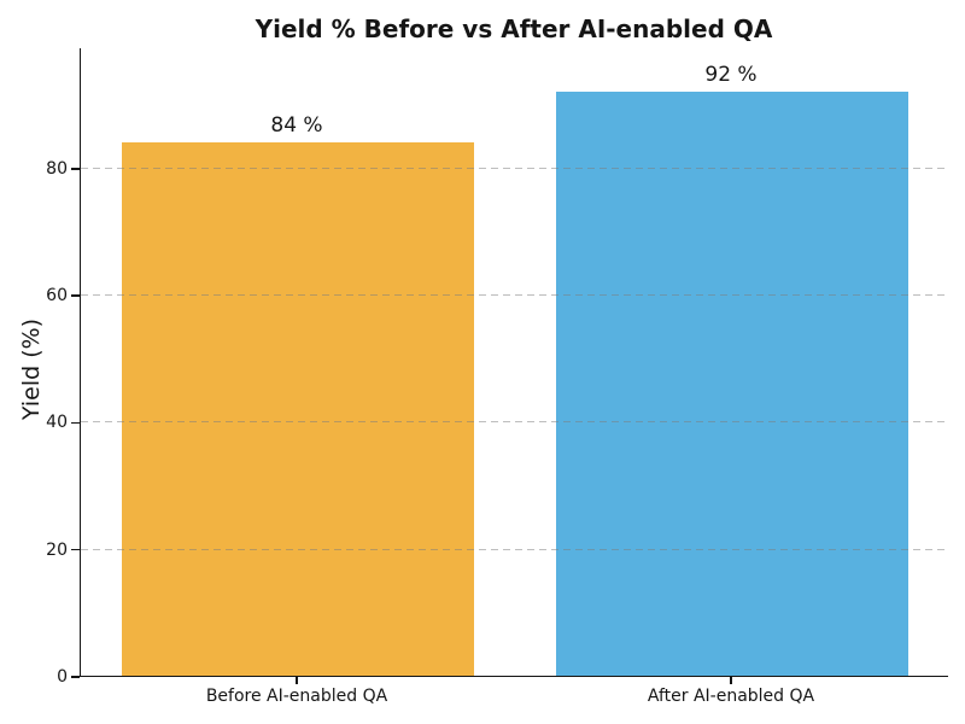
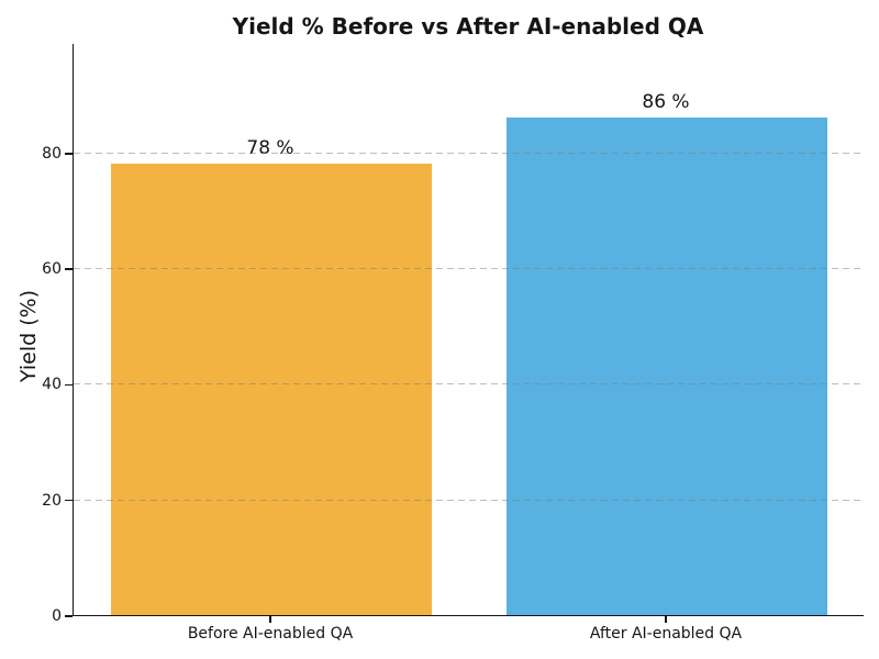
Before AI-enabled QA: 84 -> 78
After AI-enabled QA: 92 -> 86
